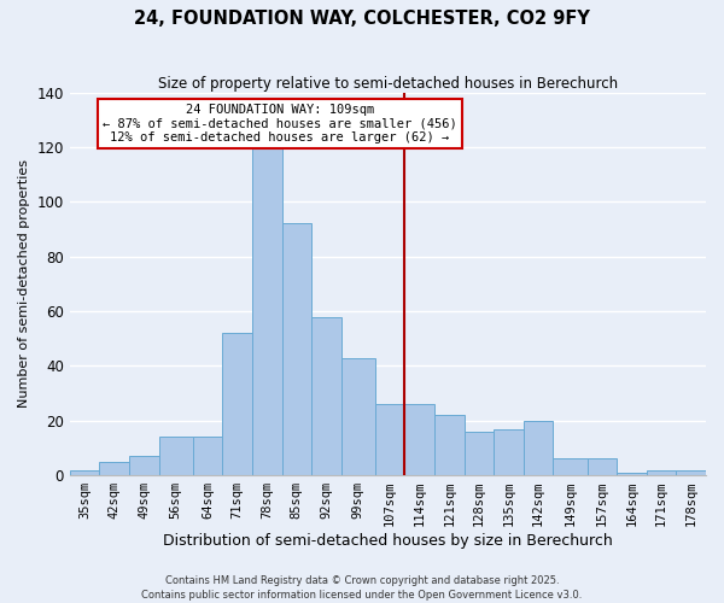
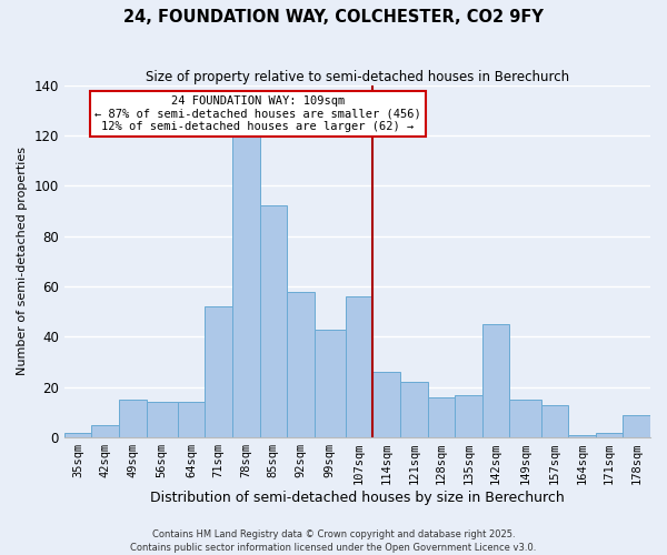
49sqm: 7 -> 15
107sqm: 26 -> 56
142sqm: 20 -> 45
149sqm: 6 -> 15
157sqm: 6 -> 13
178sqm: 2 -> 9
